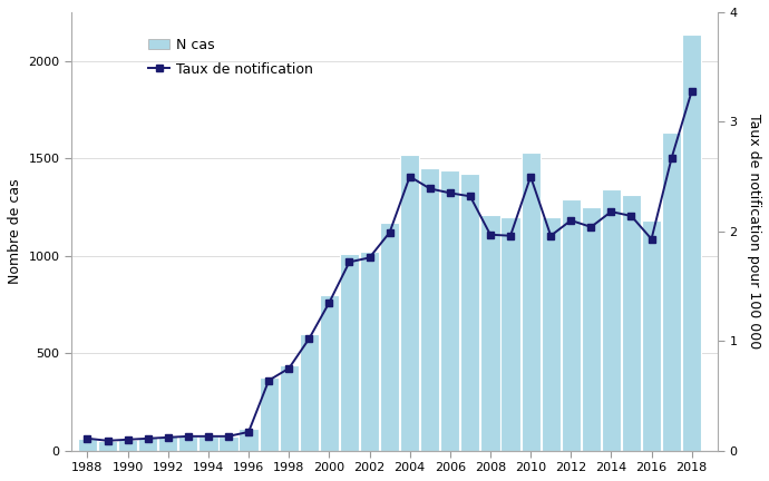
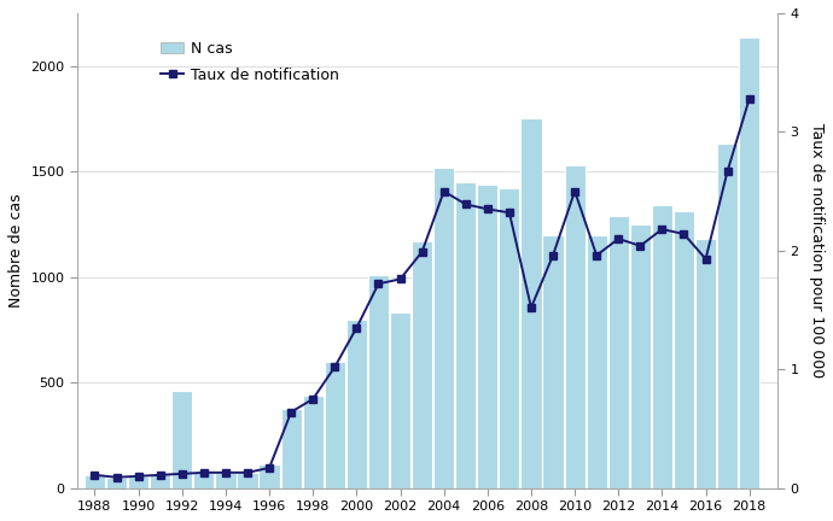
N cas/1992: 70 -> 460
N cas/2002: 1020 -> 830
N cas/2008: 1210 -> 1750
Taux de notification/2008: 1.97 -> 1.52
